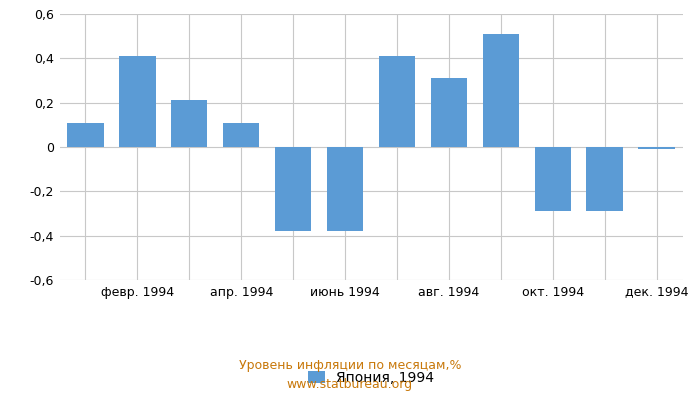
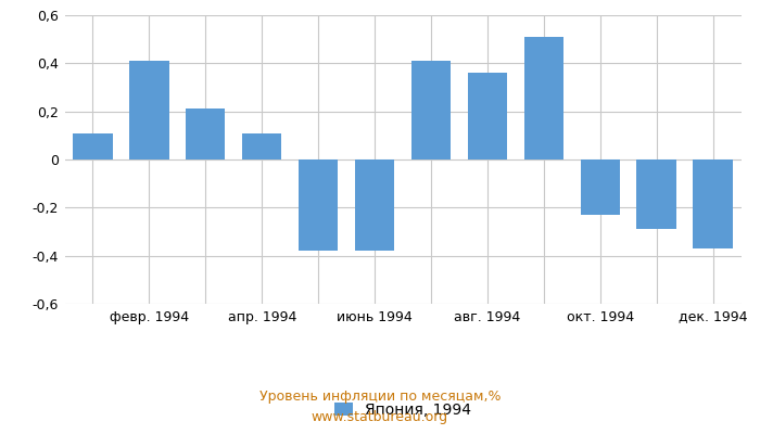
авг. 1994: 0,31 -> 0,36
окт. 1994: -0,29 -> -0,23
дек. 1994: -0,01 -> -0,37
